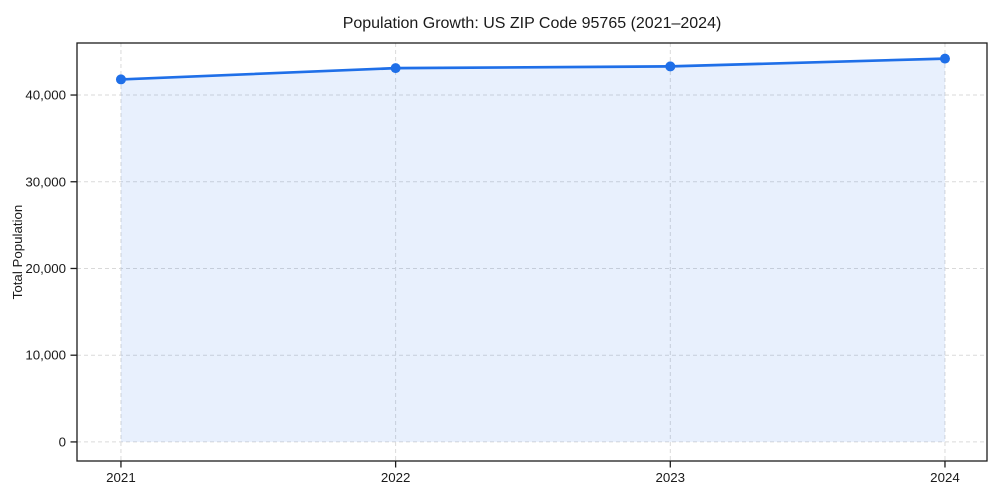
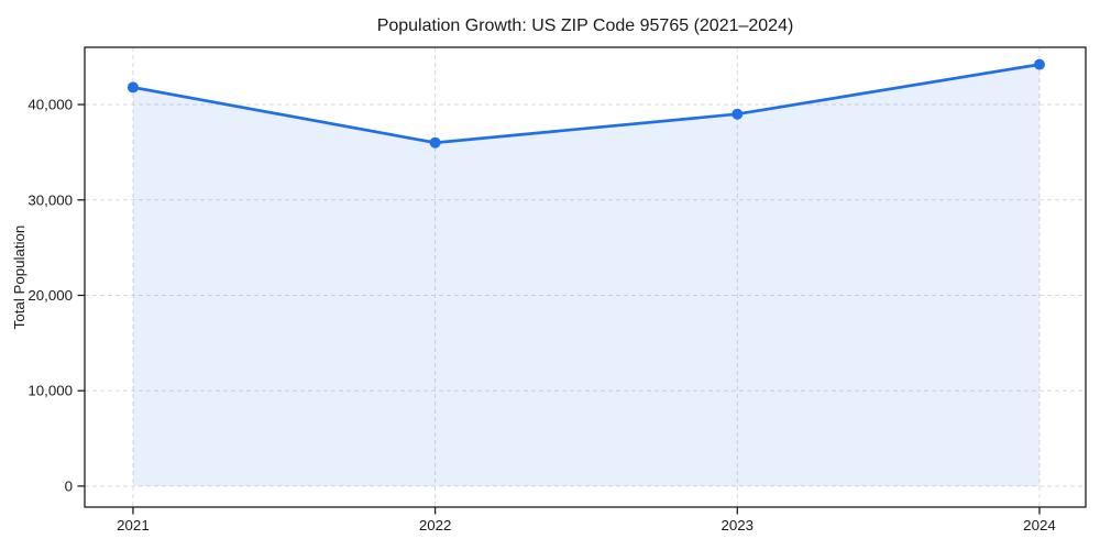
2022: 43000 -> 36000
2023: 43000 -> 39000
